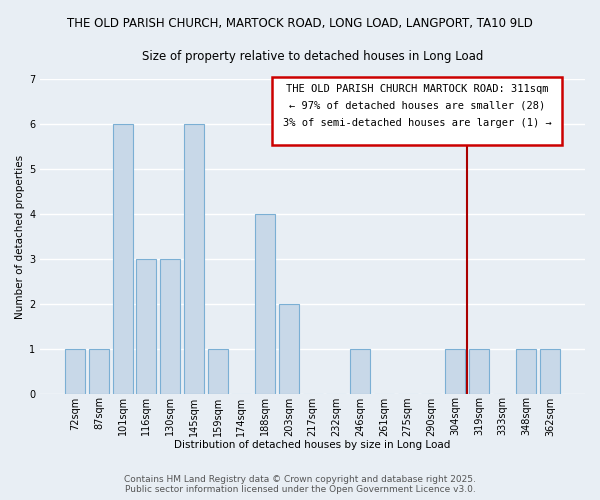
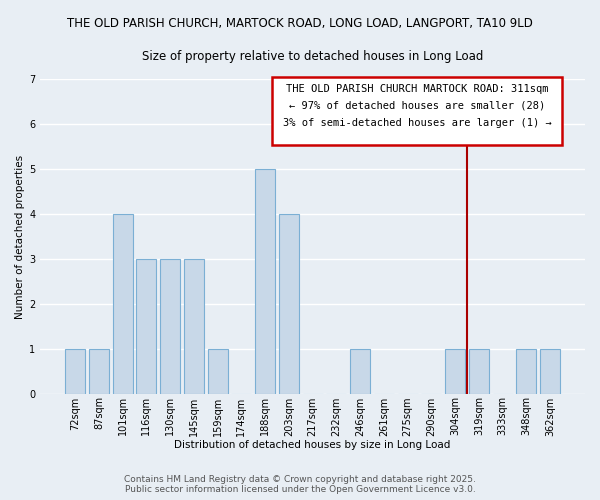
101sqm: 6 -> 4
145sqm: 6 -> 3
188sqm: 4 -> 5
203sqm: 2 -> 4
